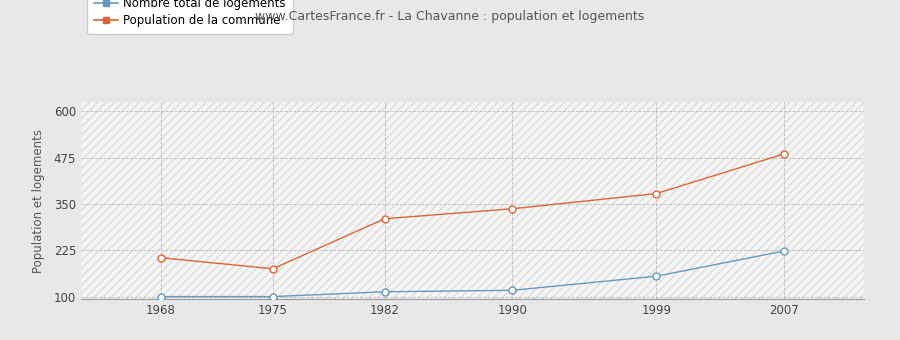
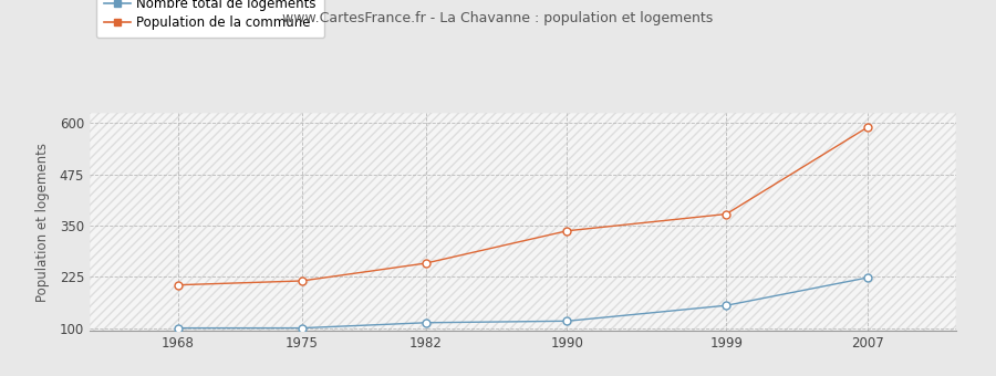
Population de la commune/1975: 175 -> 215
Population de la commune/1982: 310 -> 258
Population de la commune/2007: 485 -> 590
